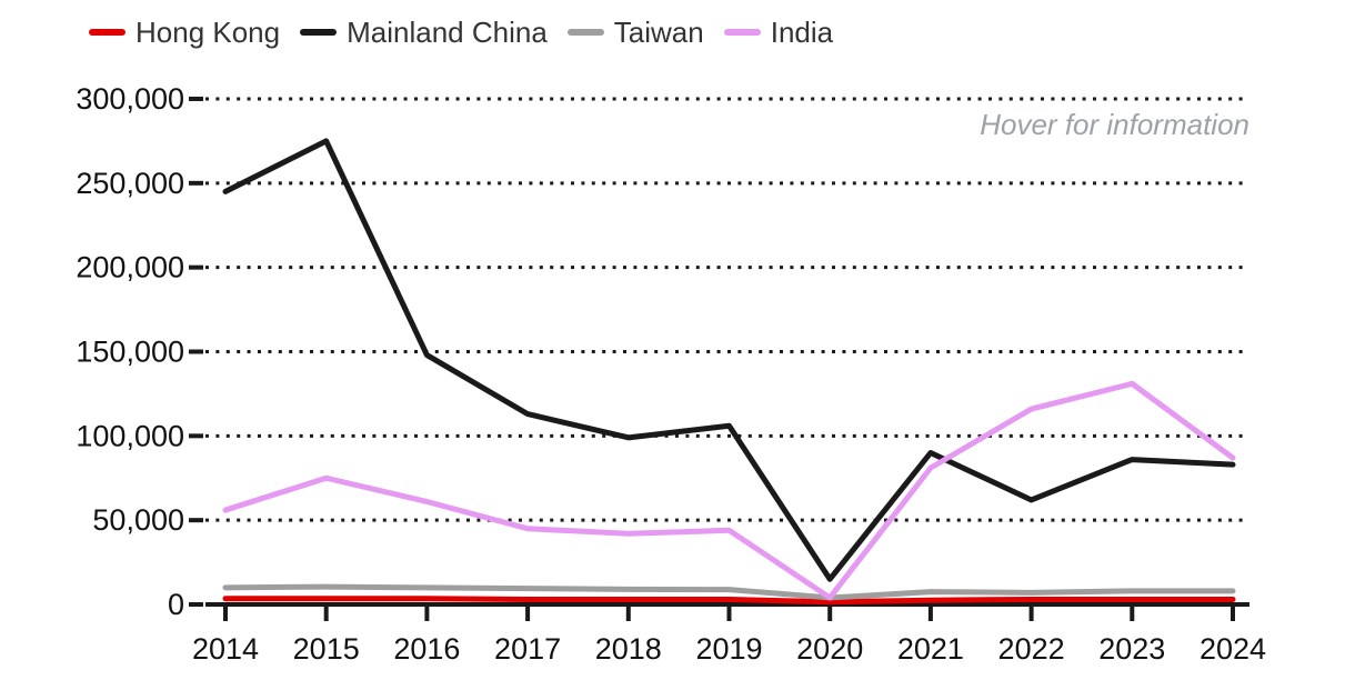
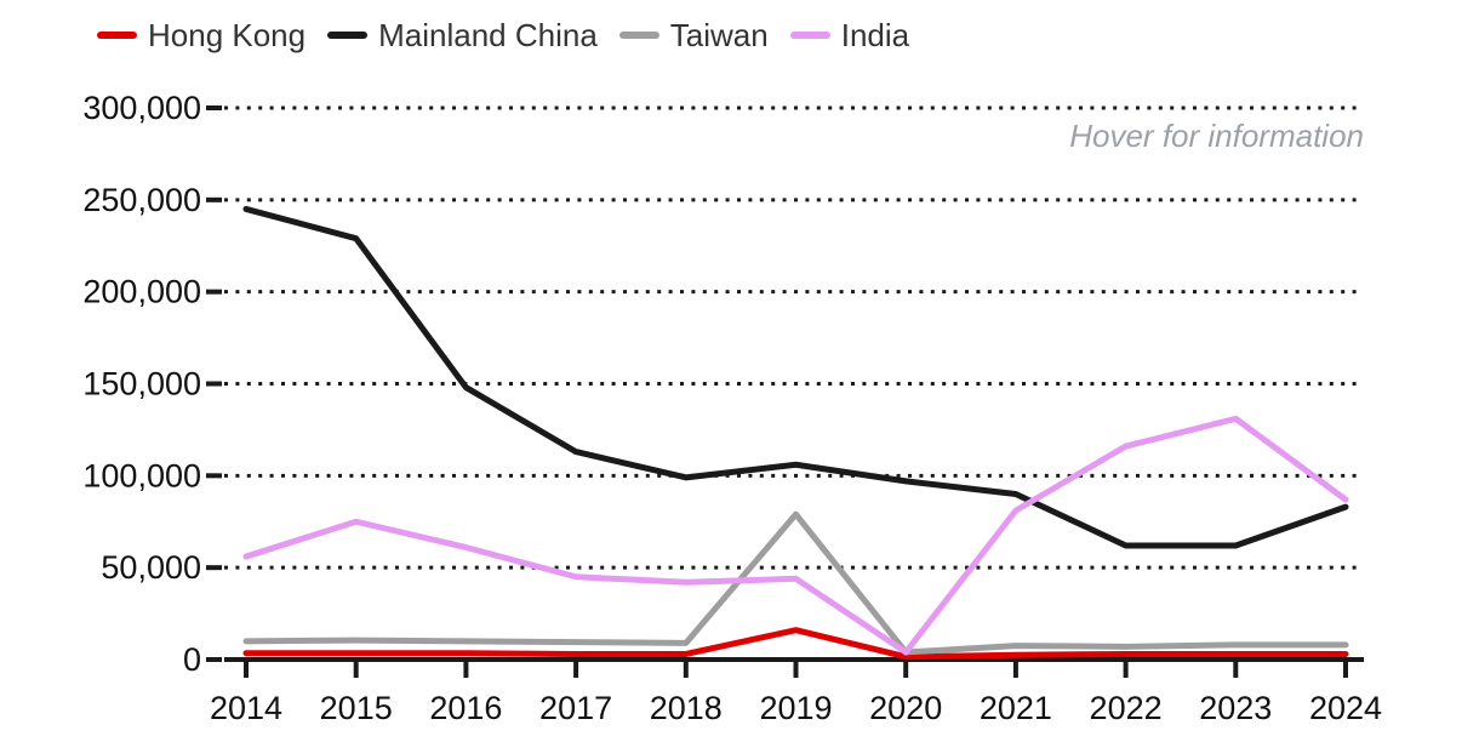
Mainland China/2015: 275000 -> 229000
Hong Kong/2019: 3000 -> 16000
Taiwan/2019: 9000 -> 79000
Mainland China/2020: 15000 -> 97000
Mainland China/2023: 86000 -> 62000
